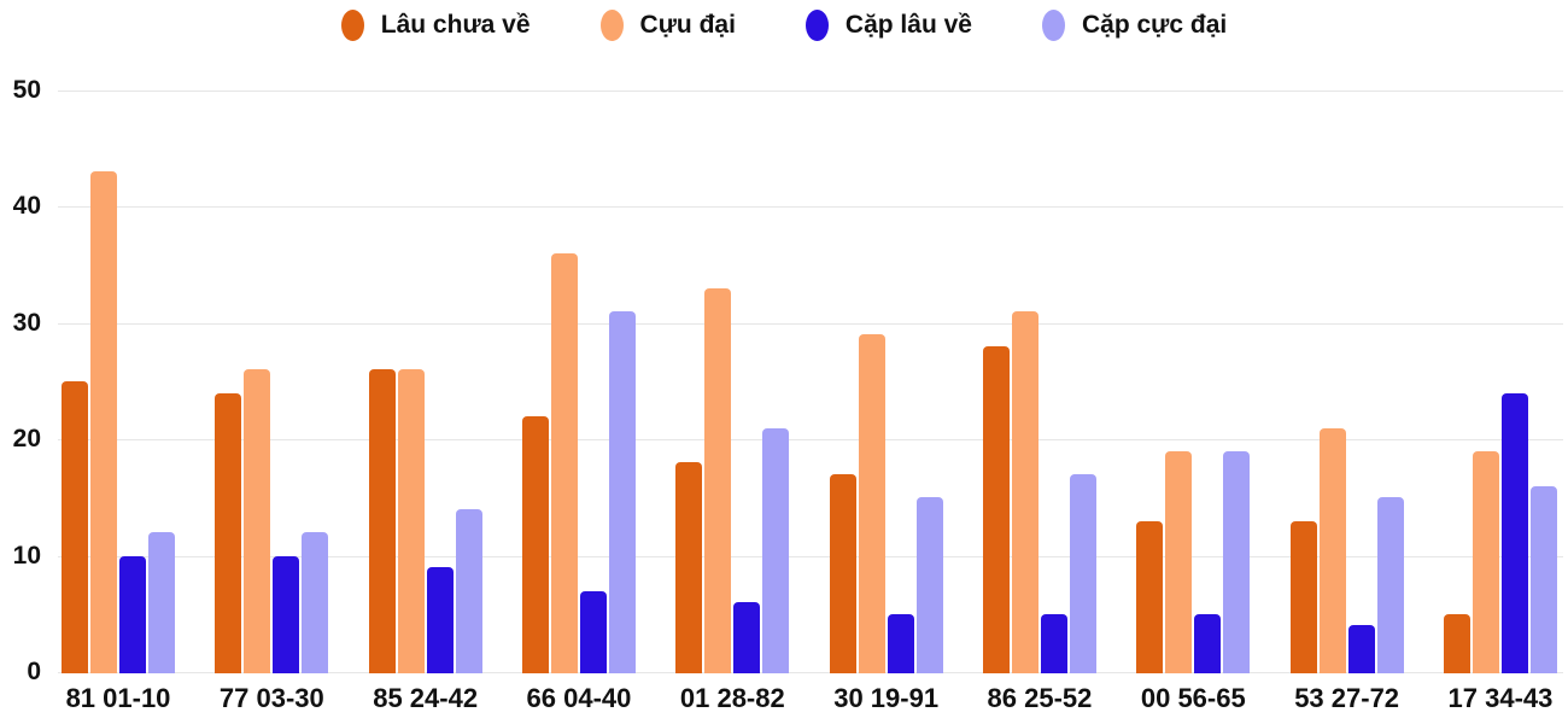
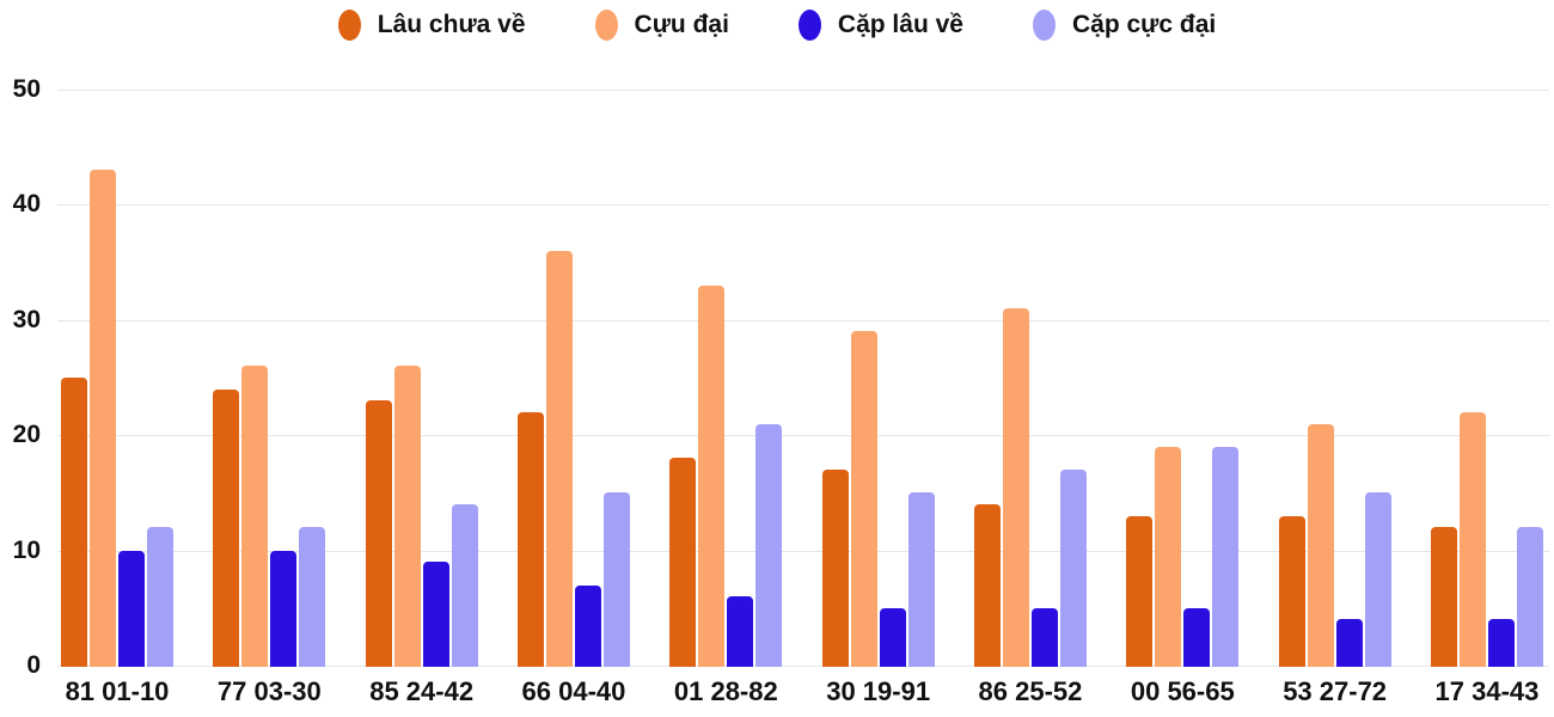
Lâu chưa về/85 24-42: 26 -> 23
Cặp cực đại/66 04-40: 31 -> 15
Lâu chưa về/86 25-52: 28 -> 14
Lâu chưa về/17 34-43: 5 -> 12
Cựu đại/17 34-43: 19 -> 22
Cặp lâu về/17 34-43: 24 -> 4
Cặp cực đại/17 34-43: 16 -> 12
